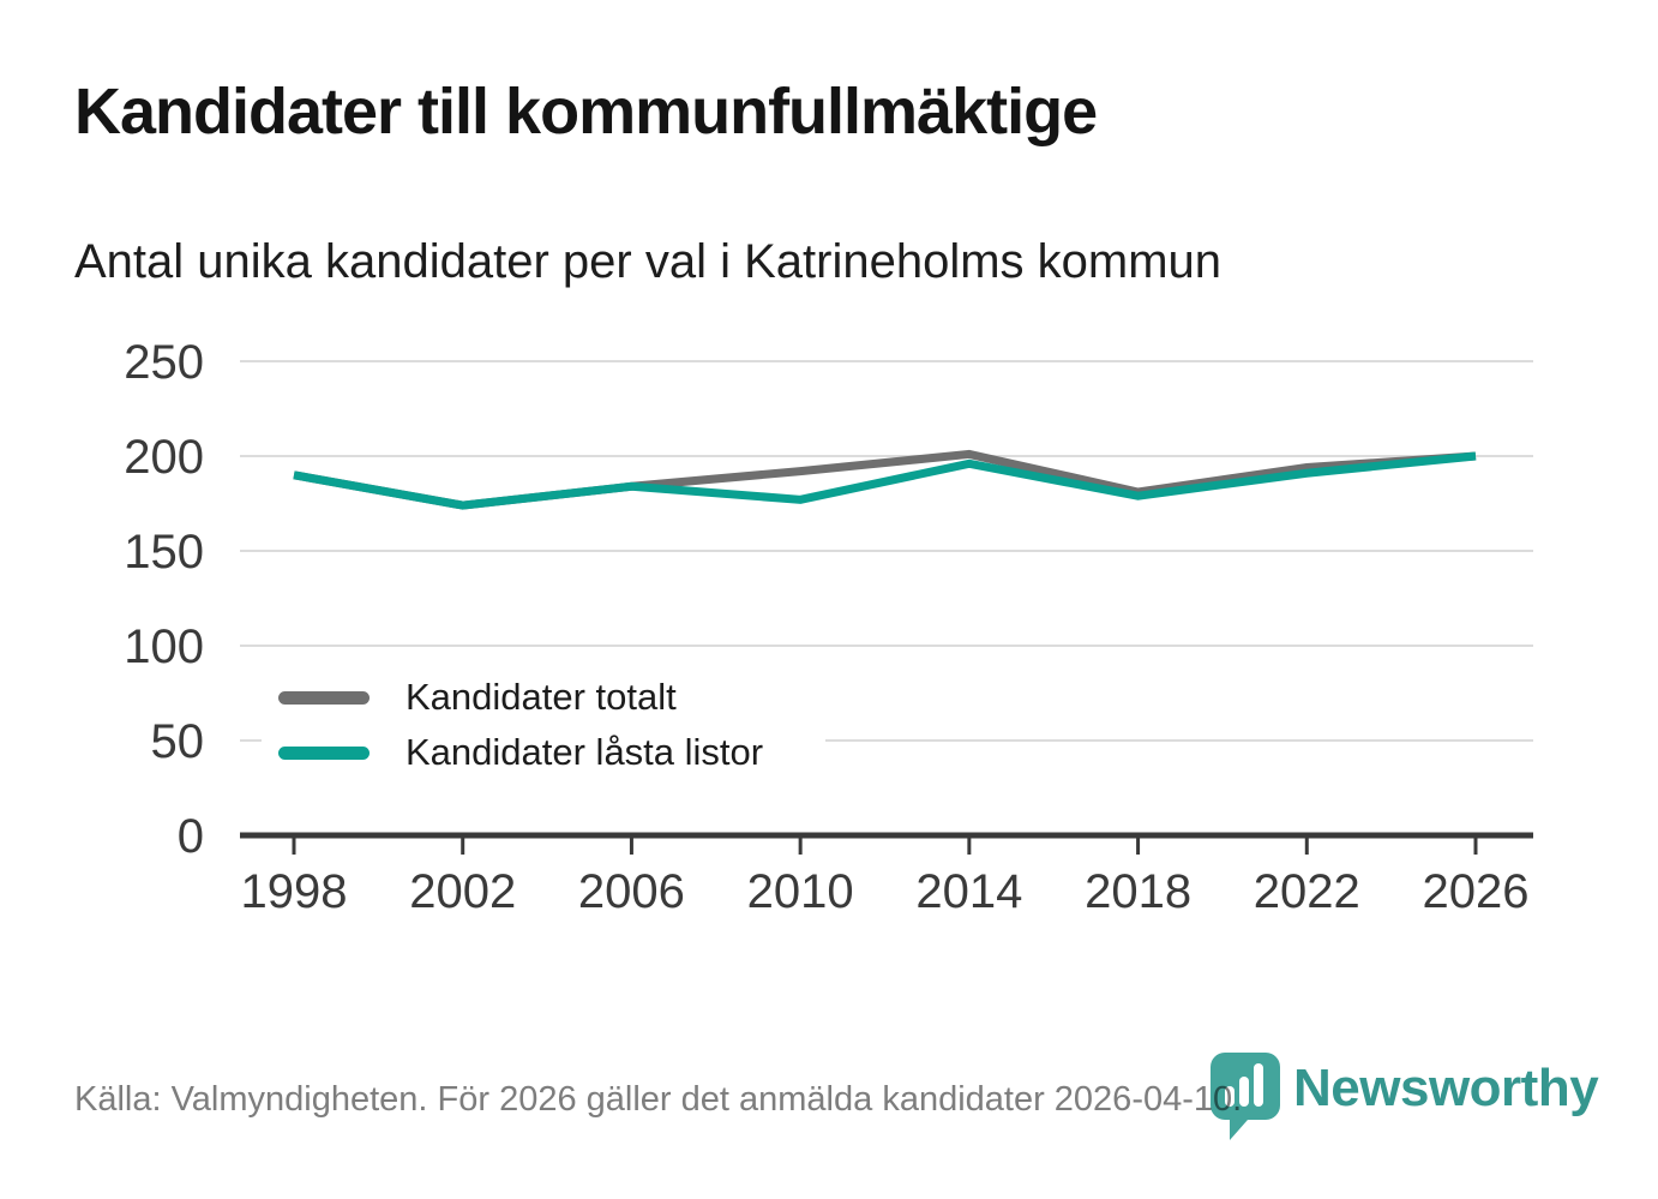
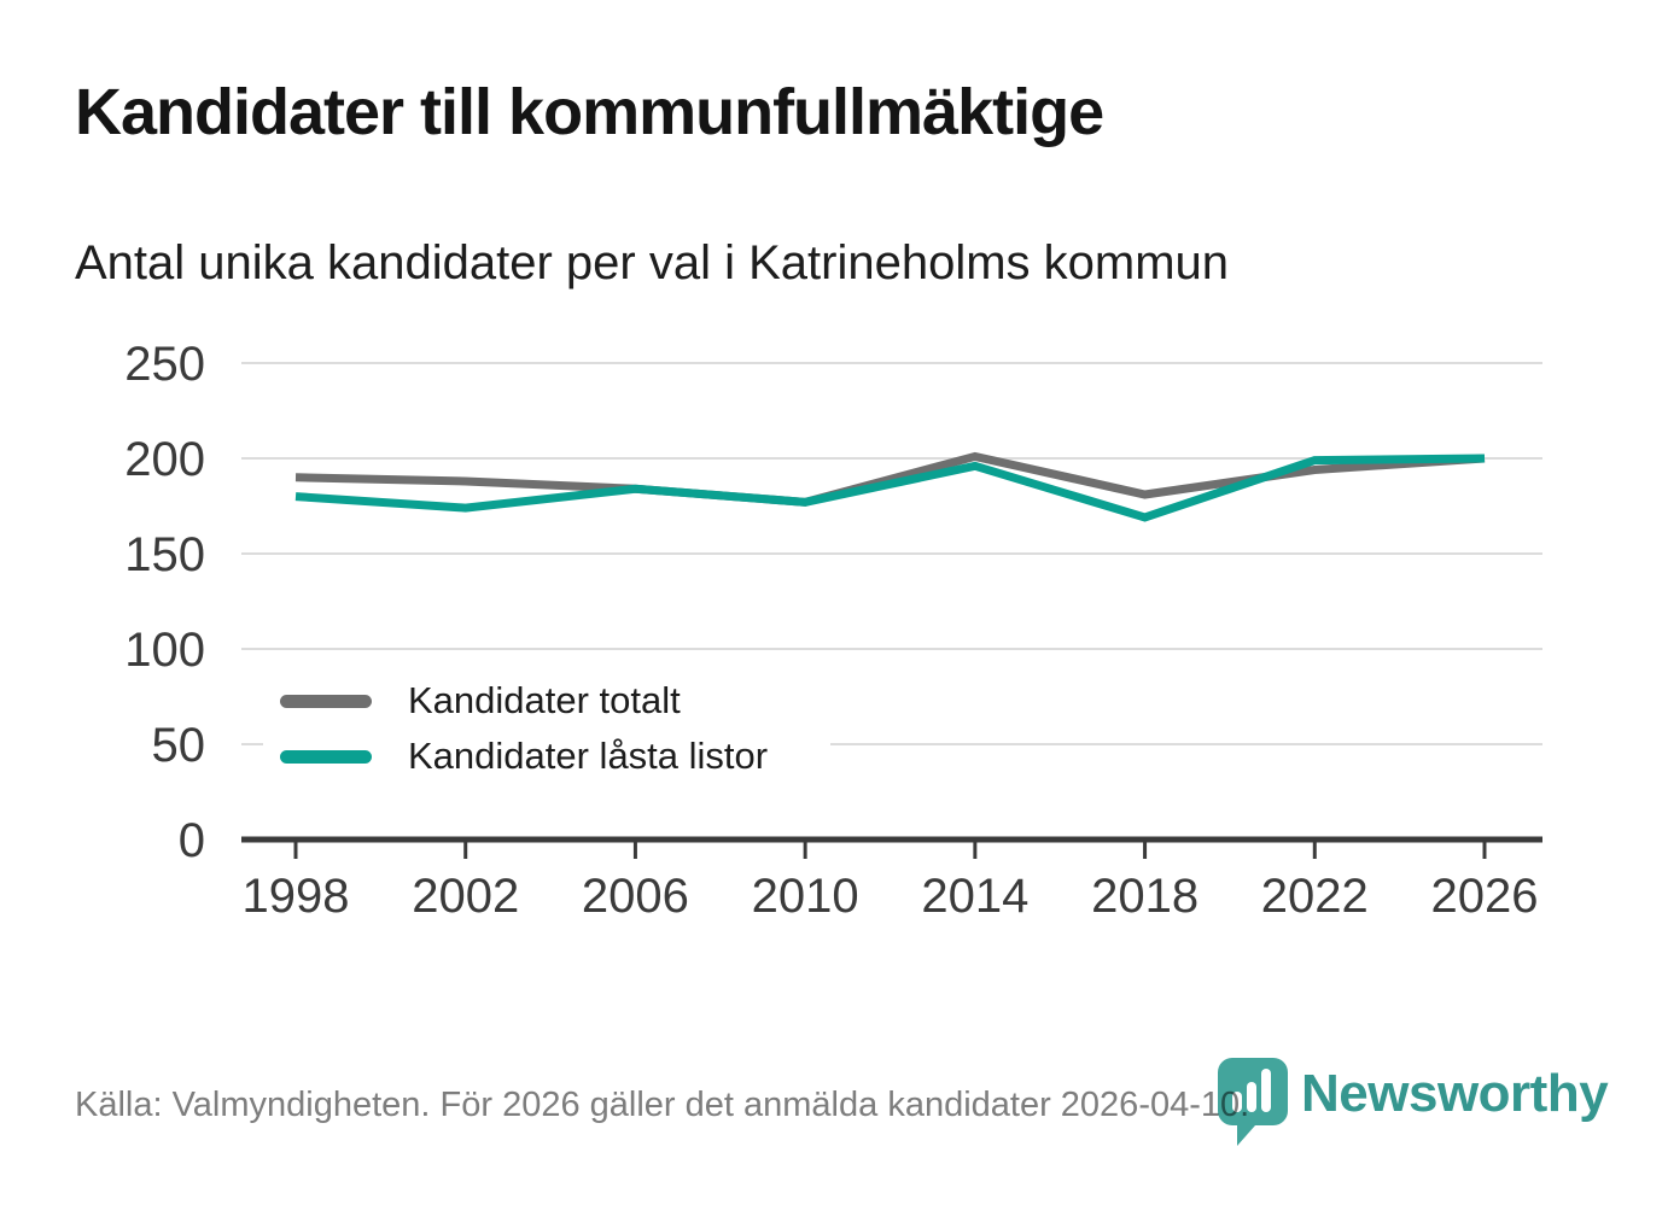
Kandidater låsta listor/1998: 190 -> 180
Kandidater totalt/2002: 174 -> 188
Kandidater totalt/2010: 192 -> 177
Kandidater låsta listor/2018: 179 -> 169
Kandidater låsta listor/2022: 191 -> 199
